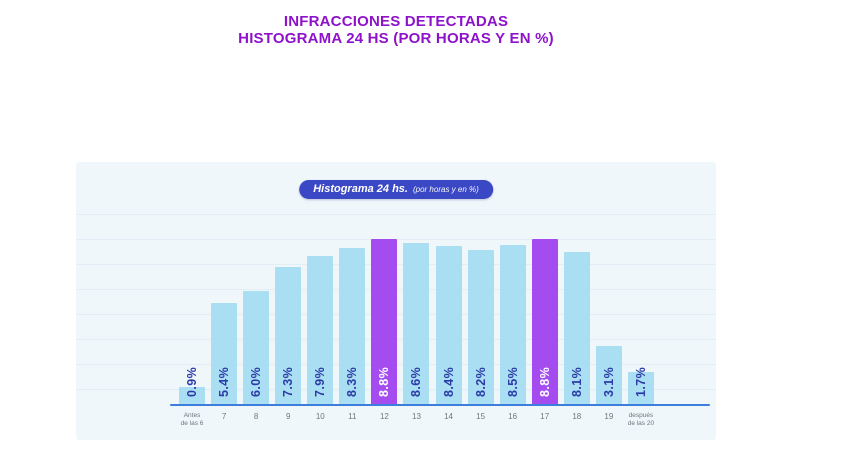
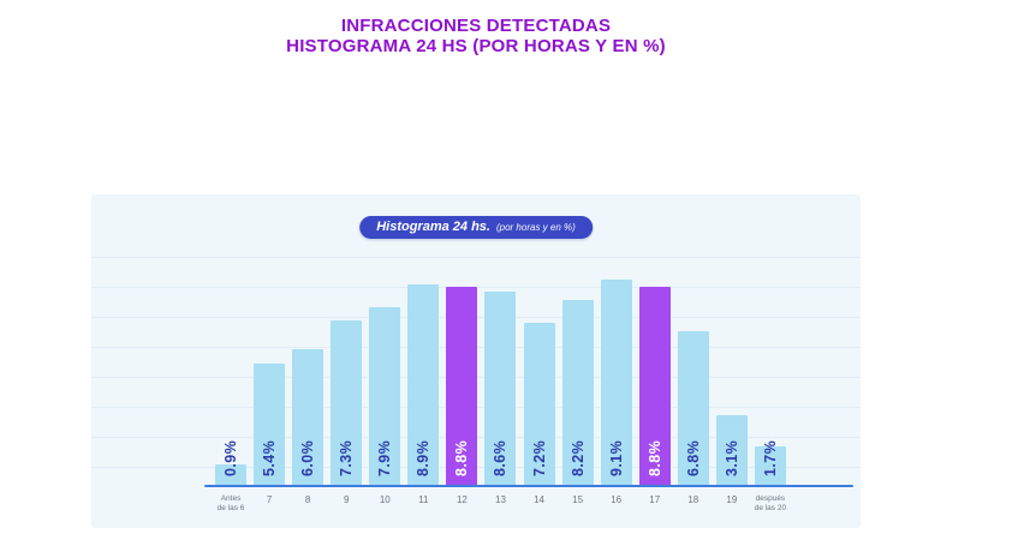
11: 8.3% -> 8.9%
14: 8.4% -> 7.2%
16: 8.5% -> 9.1%
18: 8.1% -> 6.8%
